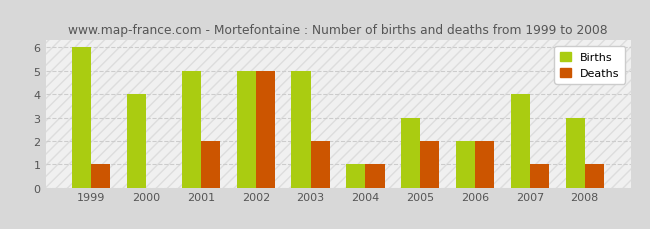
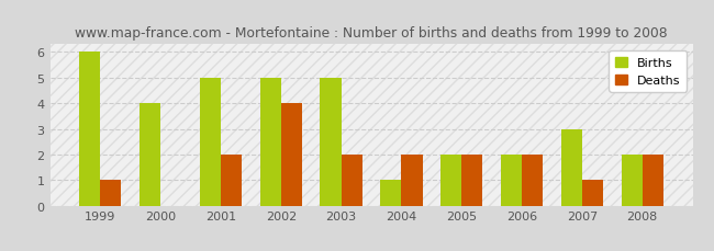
Deaths/2002: 5 -> 4
Deaths/2004: 1 -> 2
Births/2005: 3 -> 2
Births/2007: 4 -> 3
Births/2008: 3 -> 2
Deaths/2008: 1 -> 2
